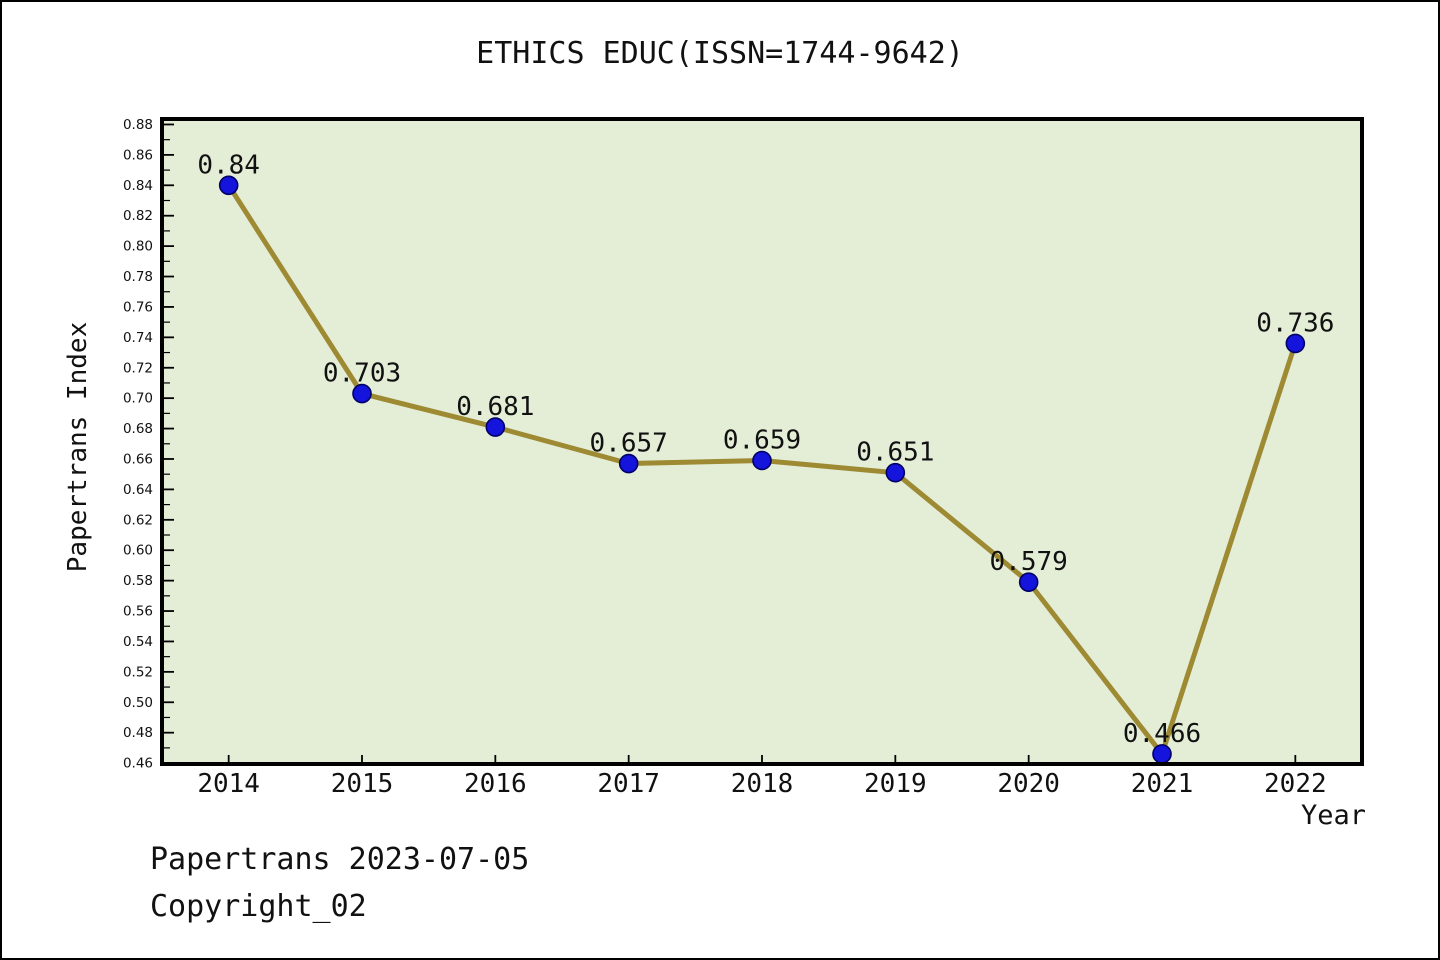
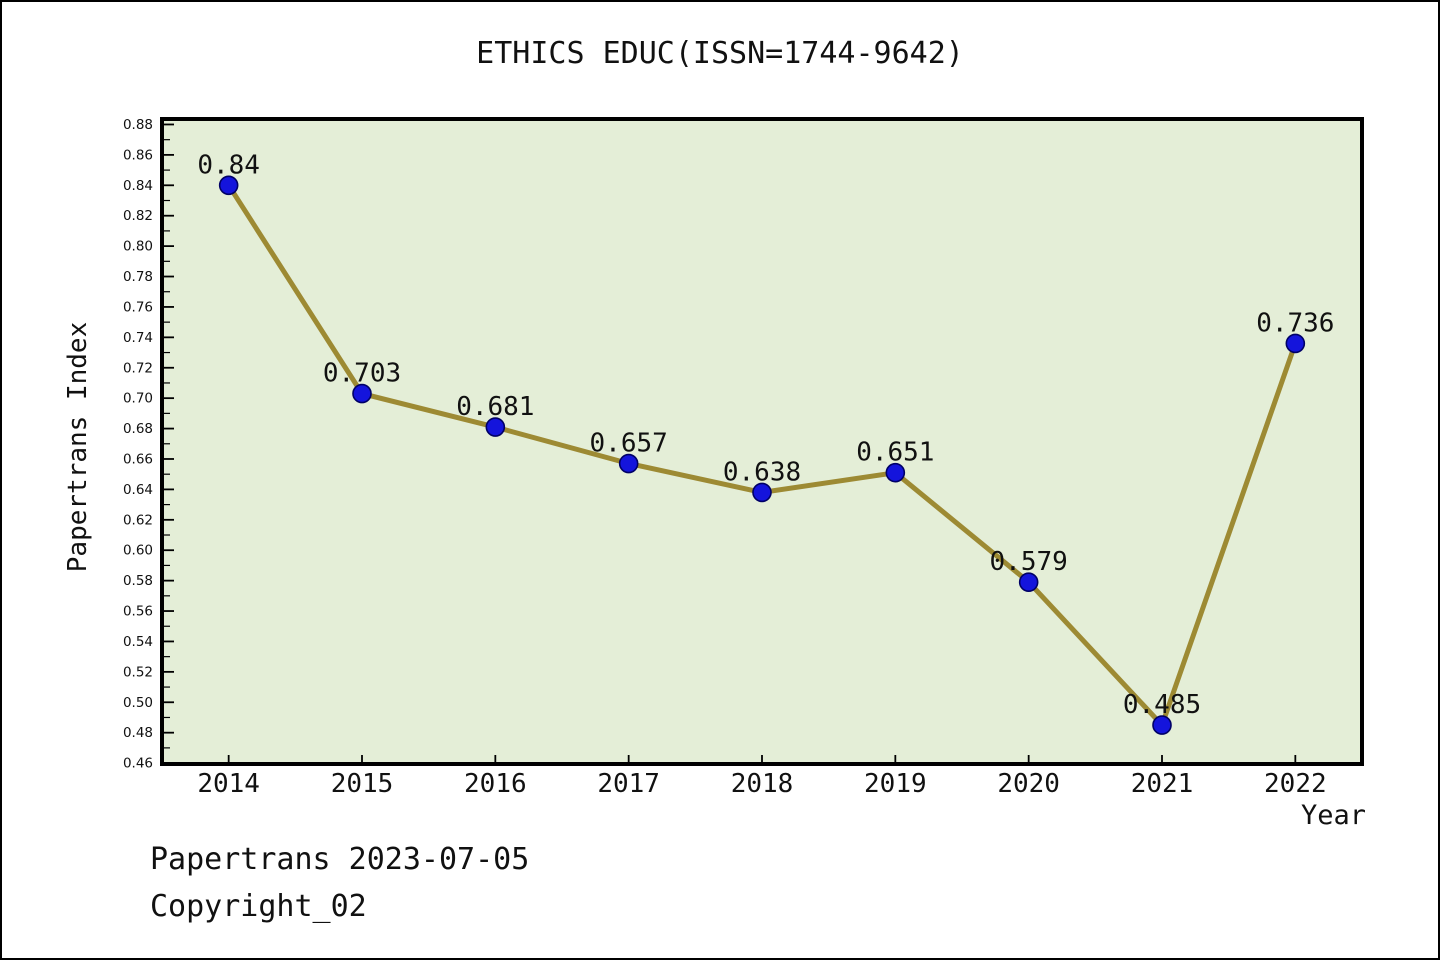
2018: 0.659 -> 0.638
2021: 0.466 -> 0.485
